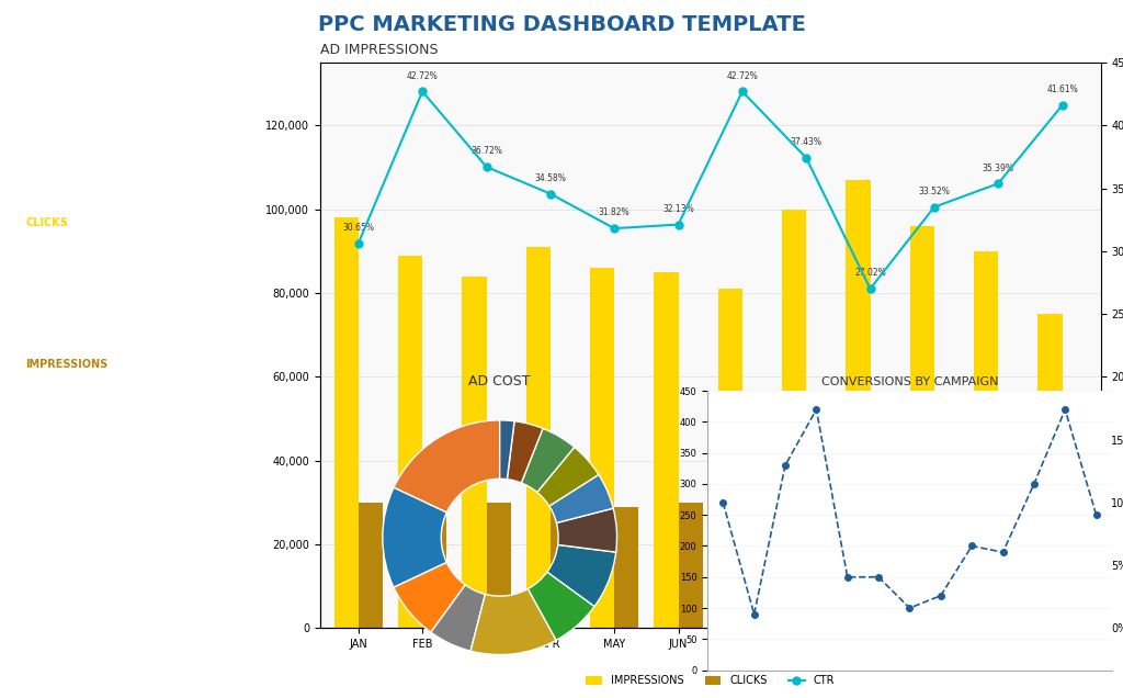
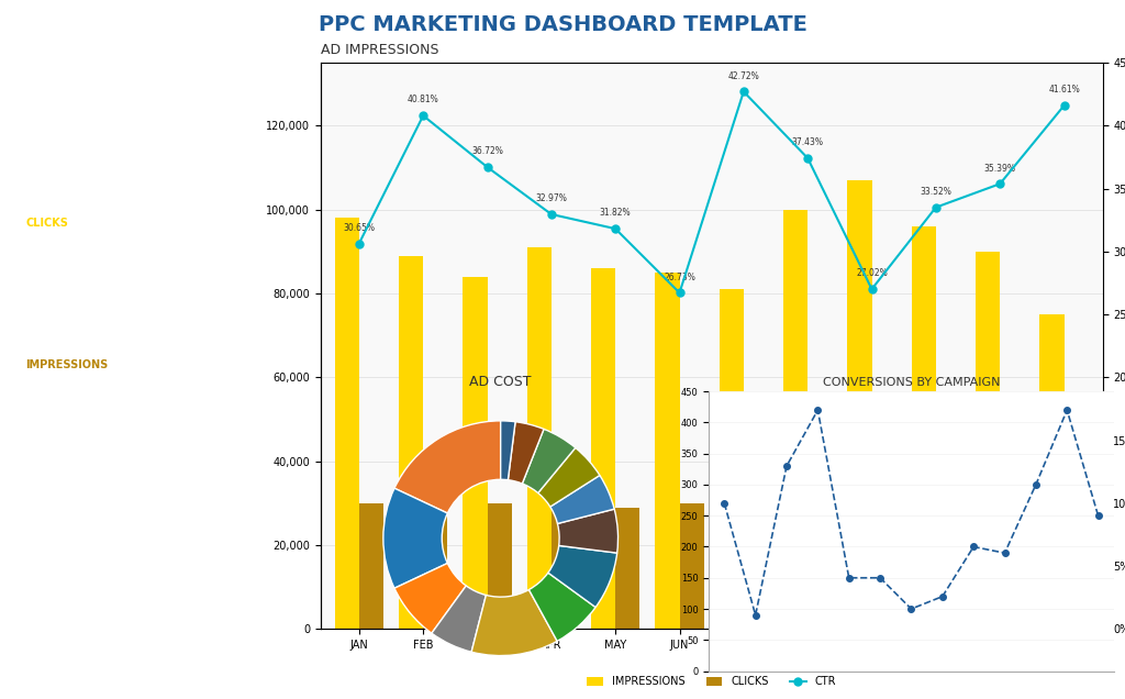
AD IMPRESSIONS/CTR/FEB: 42.72% -> 40.81%
AD IMPRESSIONS/CTR/APR: 34.58% -> 32.97%
AD IMPRESSIONS/CTR/JUN: 32.13% -> 26.73%
